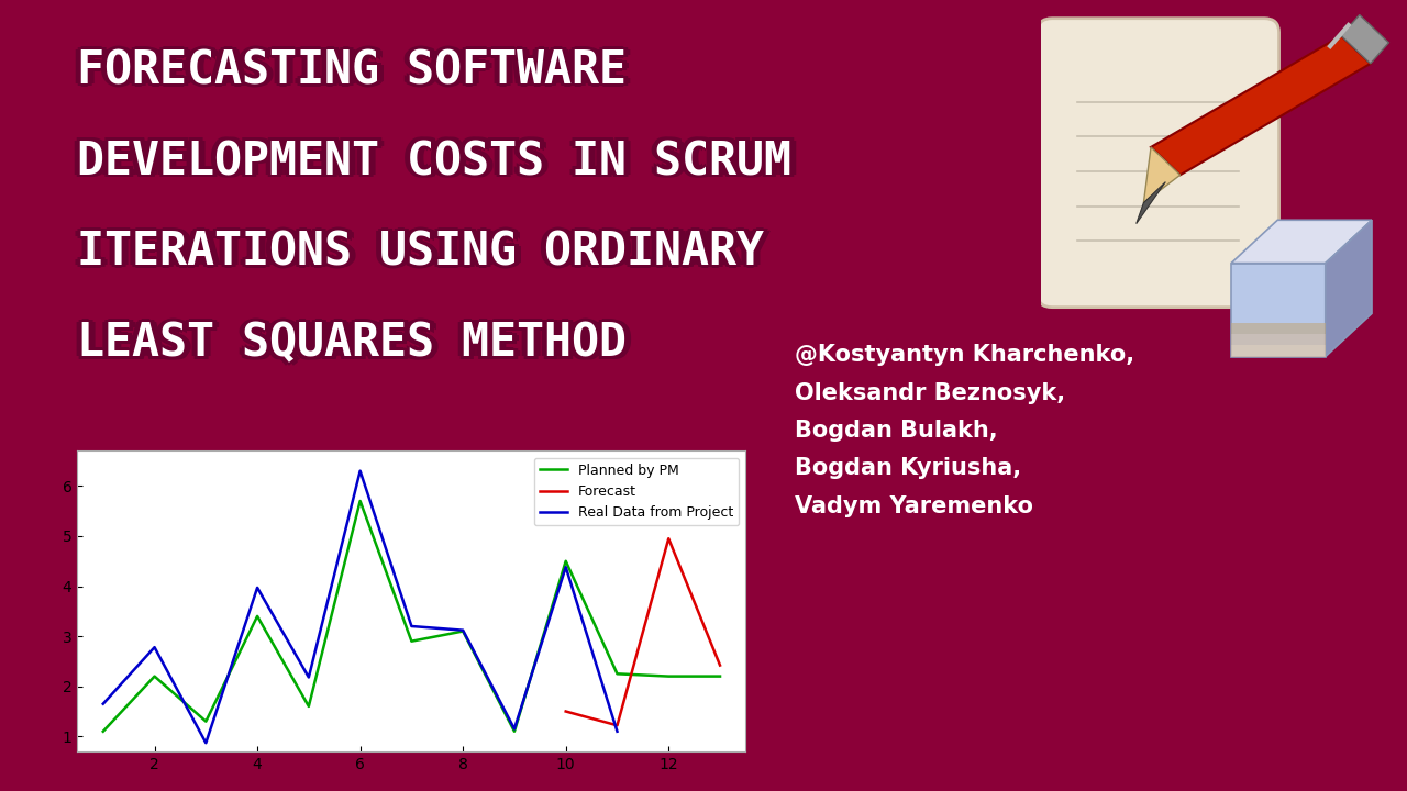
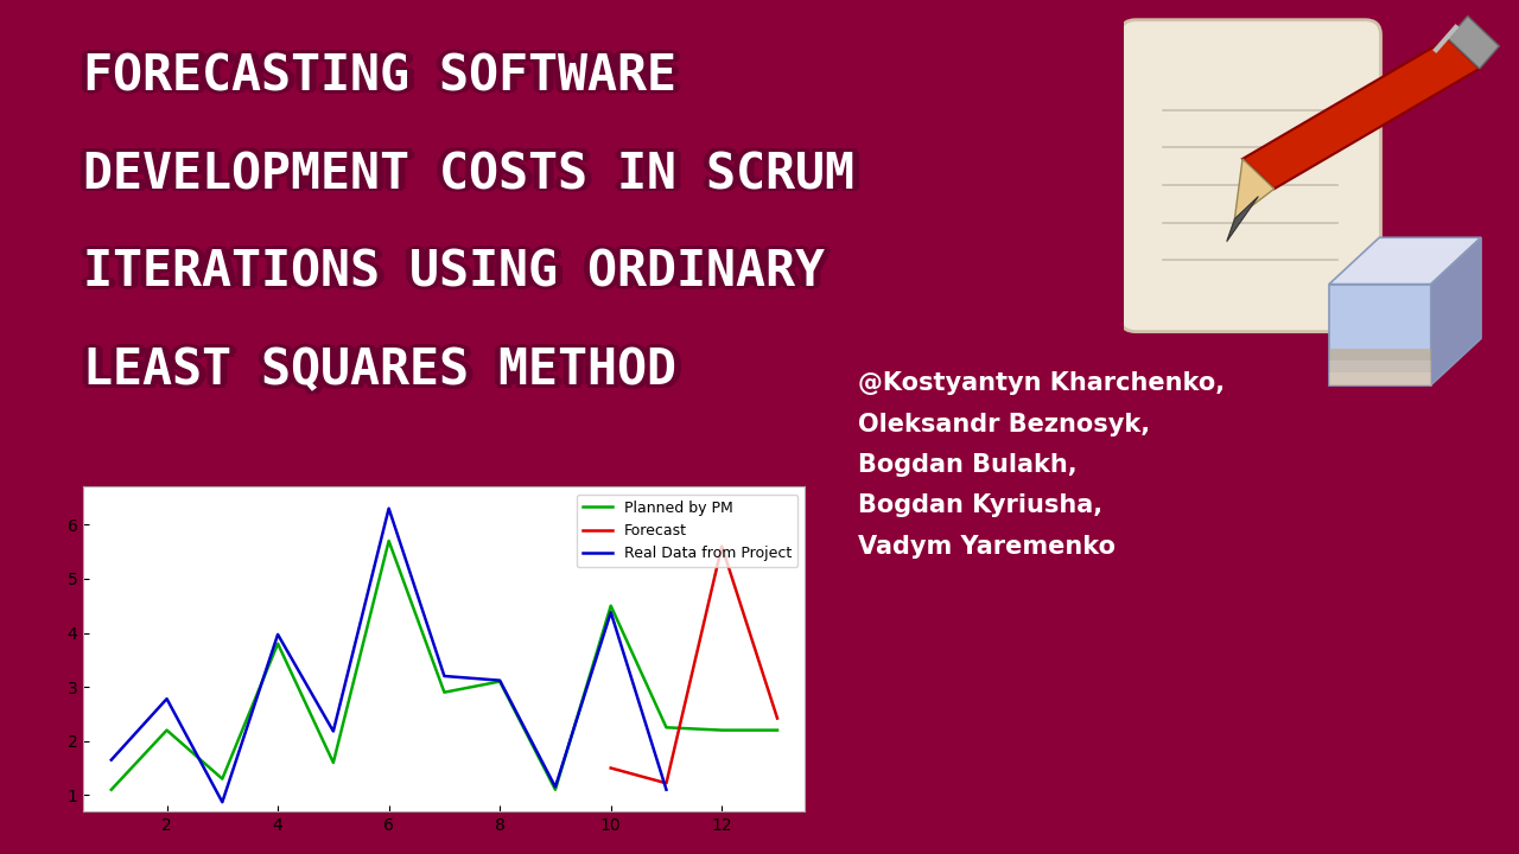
Planned by PM/4: 3.40 -> 3.80
Forecast/12: 4.95 -> 5.60
